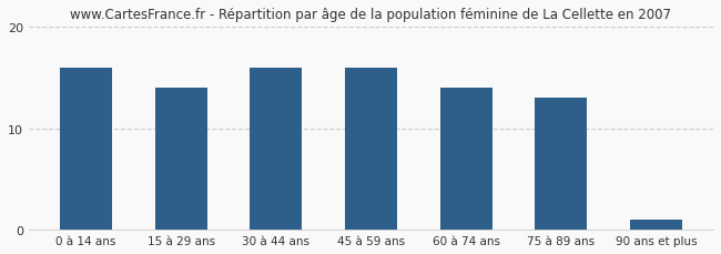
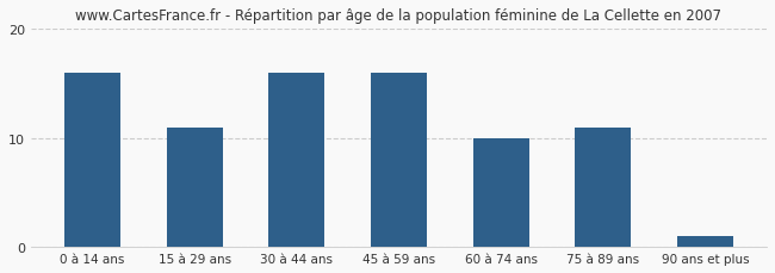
15 à 29 ans: 14 -> 11
60 à 74 ans: 14 -> 10
75 à 89 ans: 13 -> 11
